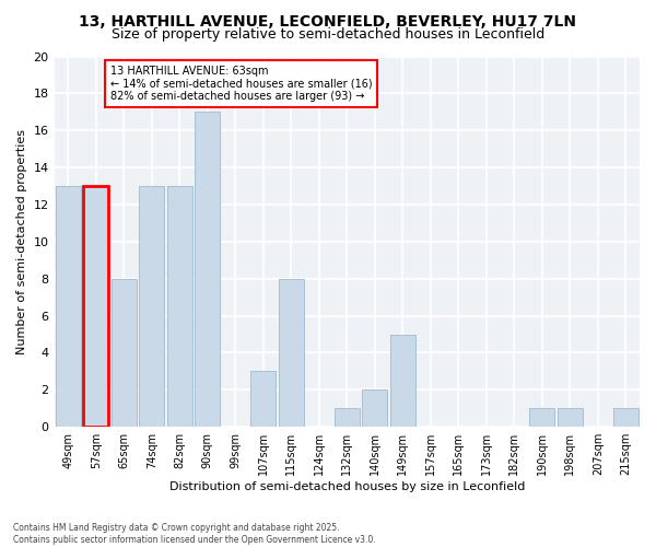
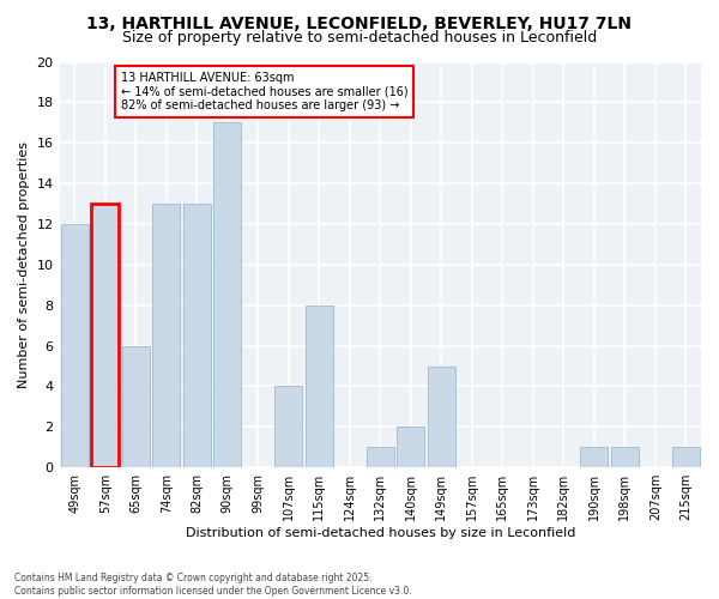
49sqm: 13 -> 12
65sqm: 8 -> 6
107sqm: 3 -> 4
